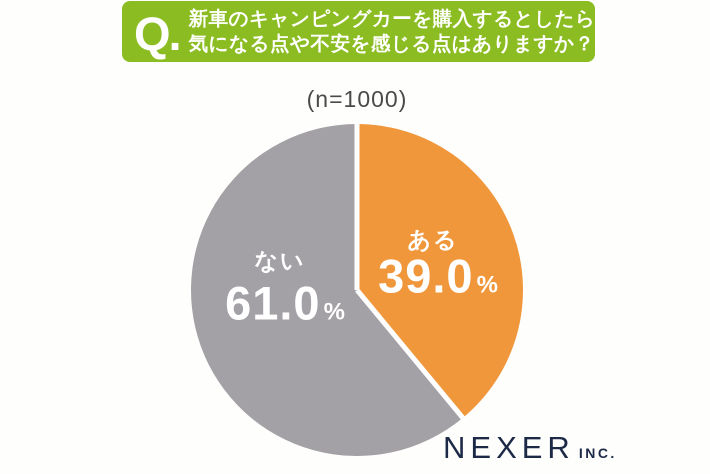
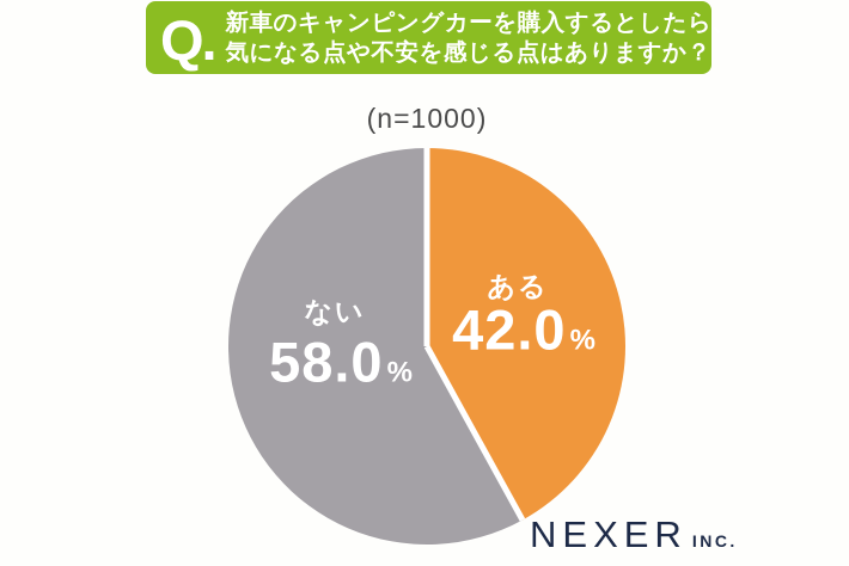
ある: 39.0 -> 42.0
ない: 61.0 -> 58.0
